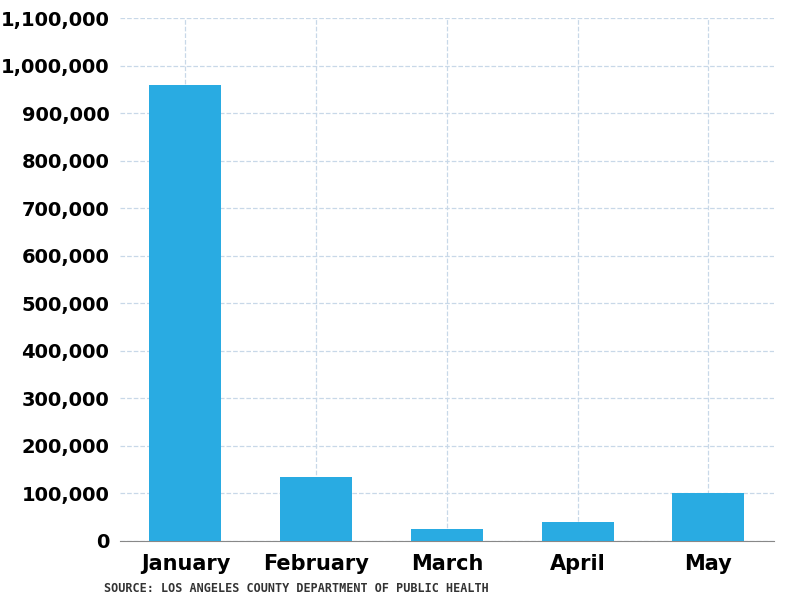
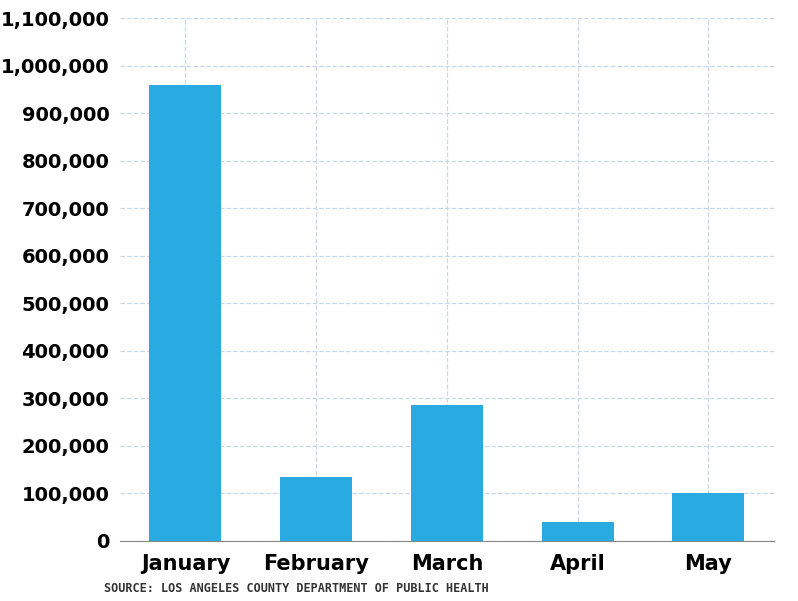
March: 25,000 -> 285,000
